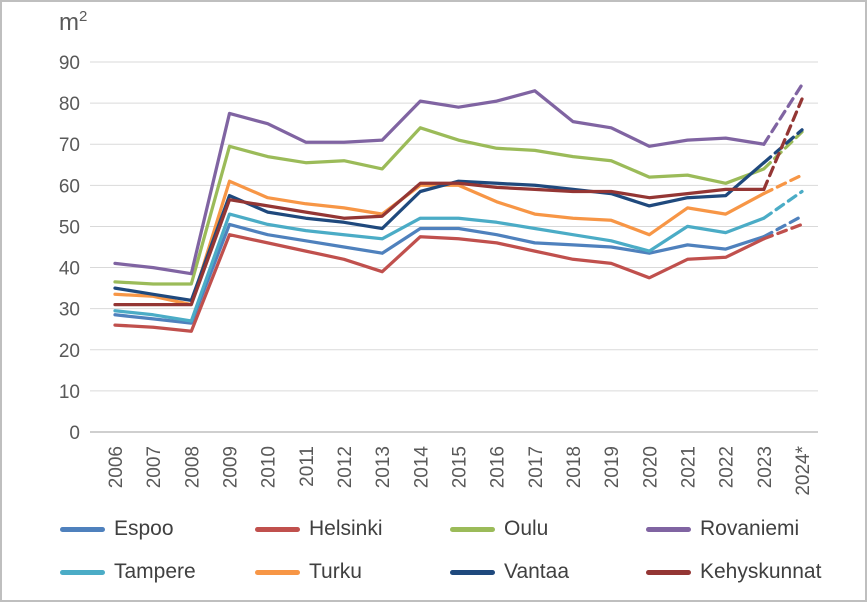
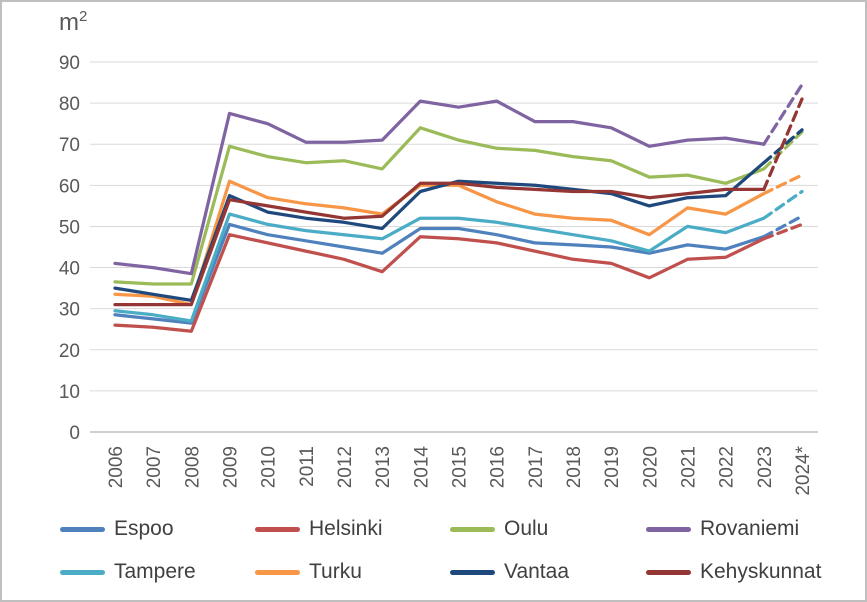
Rovaniemi/2017: 83 -> 76
